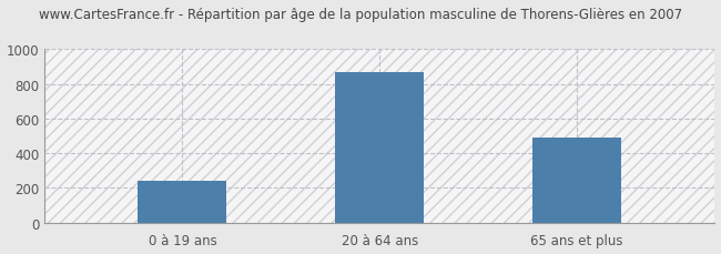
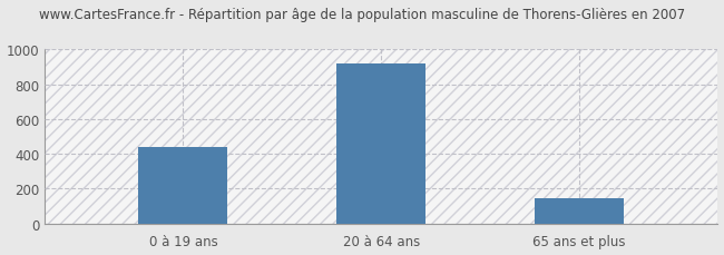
0 à 19 ans: 240 -> 440
20 à 64 ans: 870 -> 920
65 ans et plus: 490 -> 140
